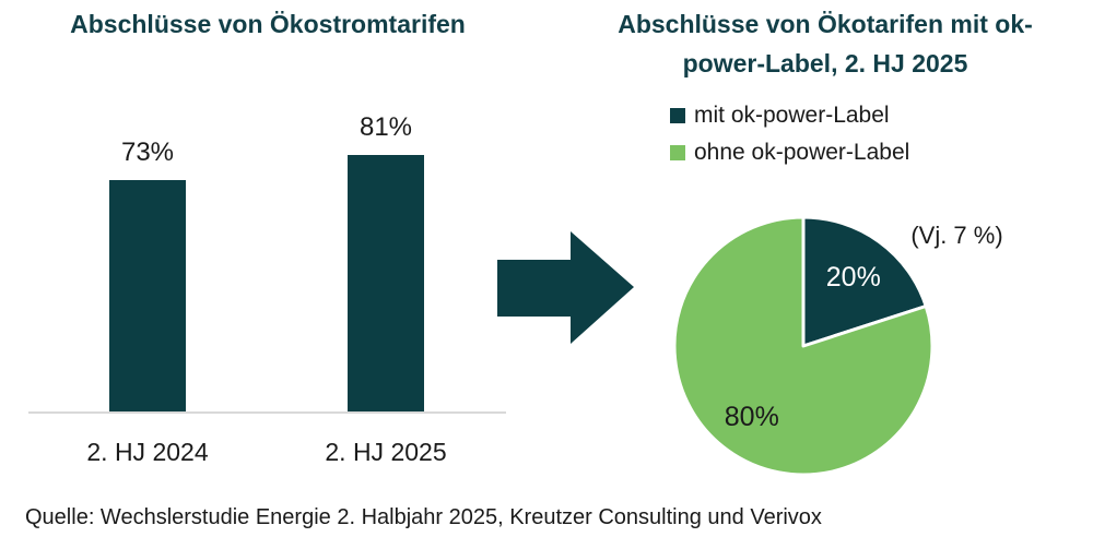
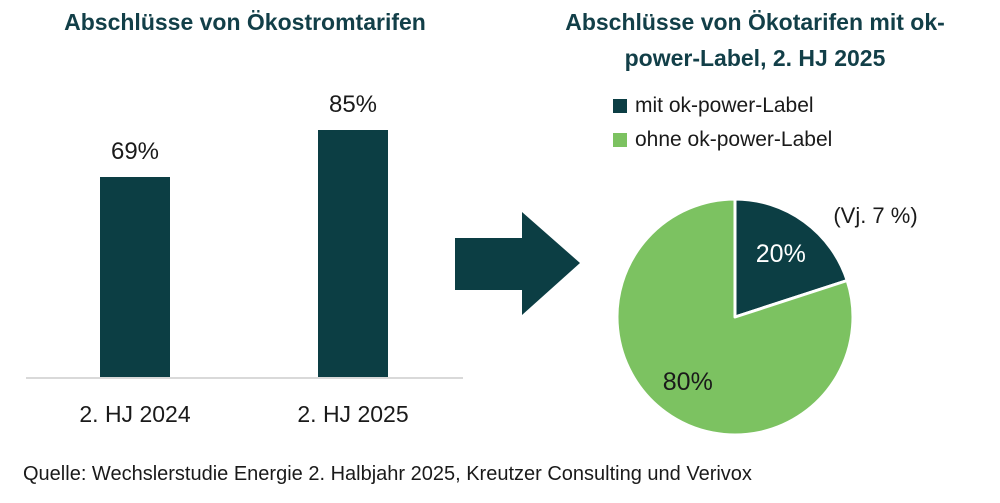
Abschlüsse von Ökostromtarifen/2. HJ 2024: 73% -> 69%
Abschlüsse von Ökostromtarifen/2. HJ 2025: 81% -> 85%
